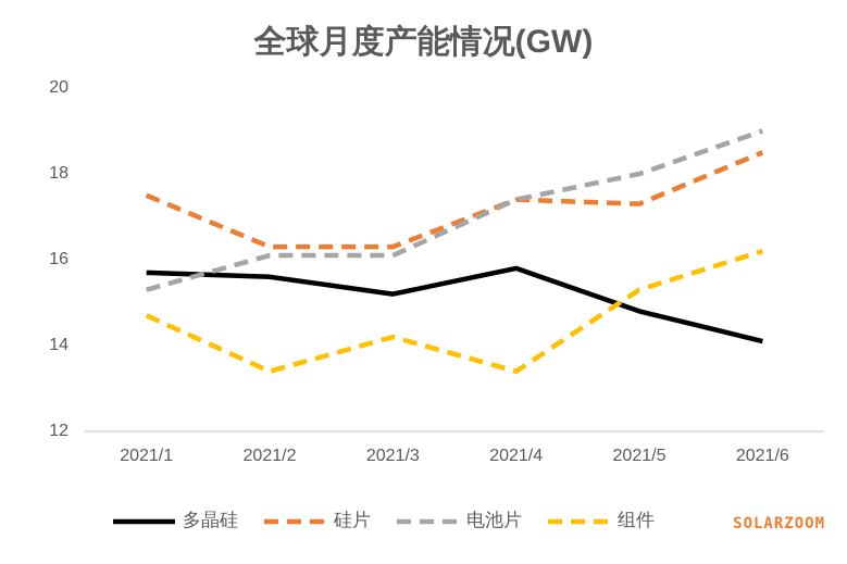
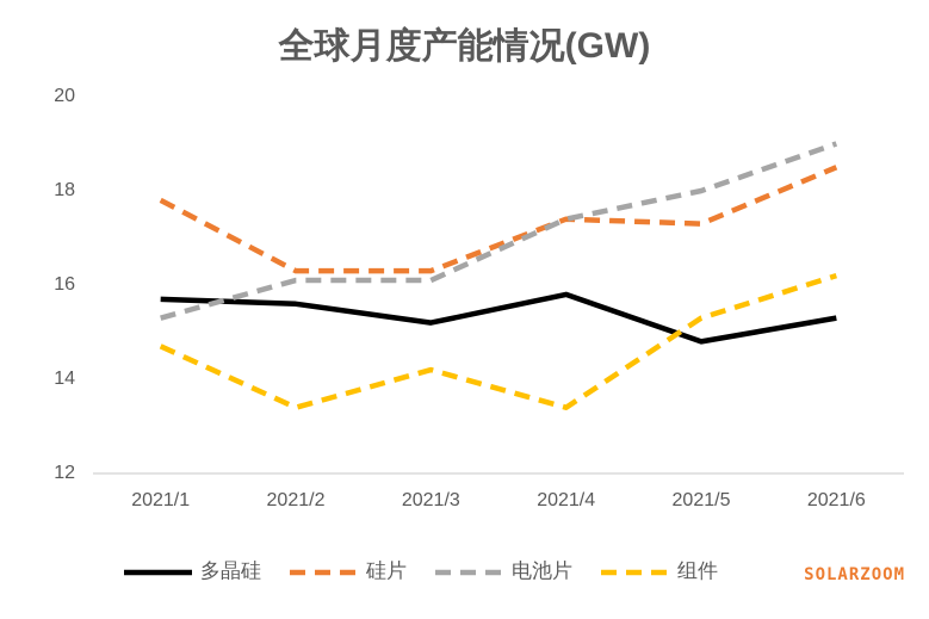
硅片/2021/1: 17.5 -> 17.8
多晶硅/2021/6: 14.1 -> 15.3
